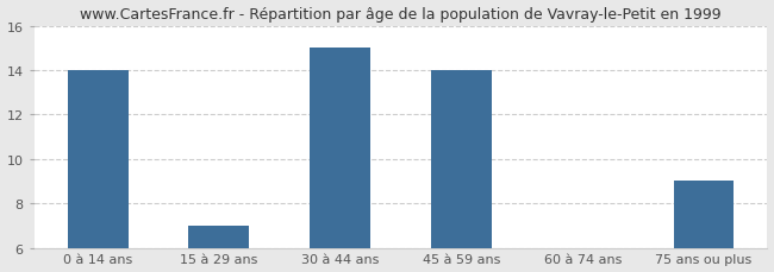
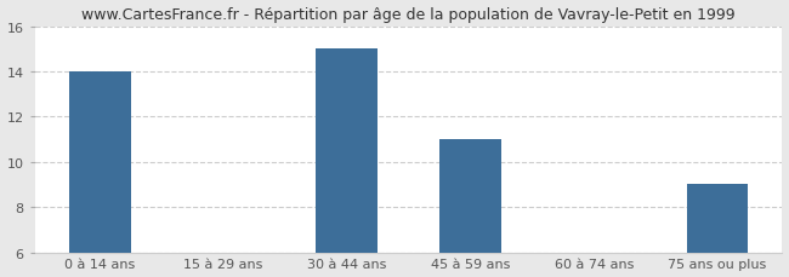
15 à 29 ans: 7 -> 6
45 à 59 ans: 14 -> 11
